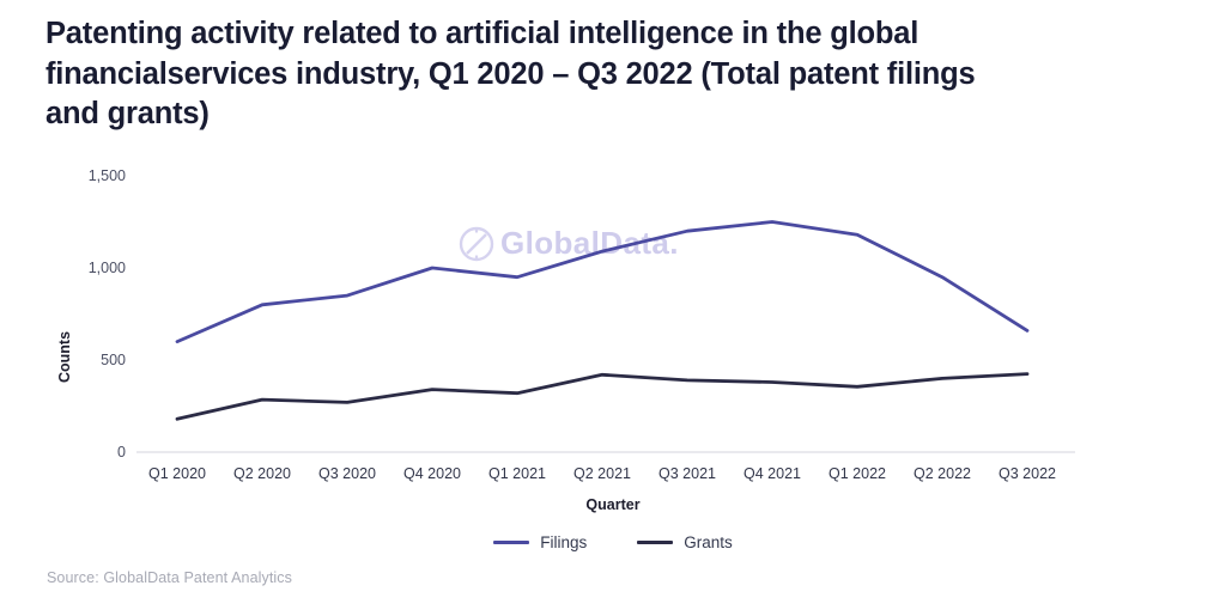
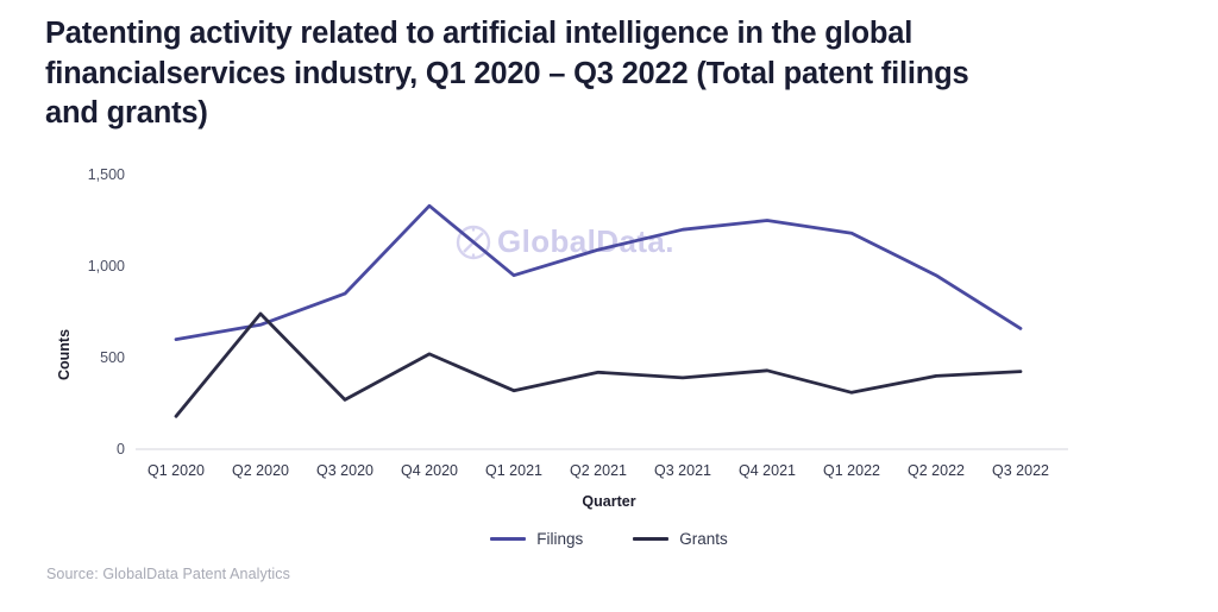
Filings/Q2 2020: 800 -> 680
Grants/Q2 2020: 280 -> 740
Filings/Q4 2020: 1000 -> 1330
Grants/Q4 2020: 340 -> 520
Grants/Q4 2021: 380 -> 430
Grants/Q1 2022: 360 -> 310
